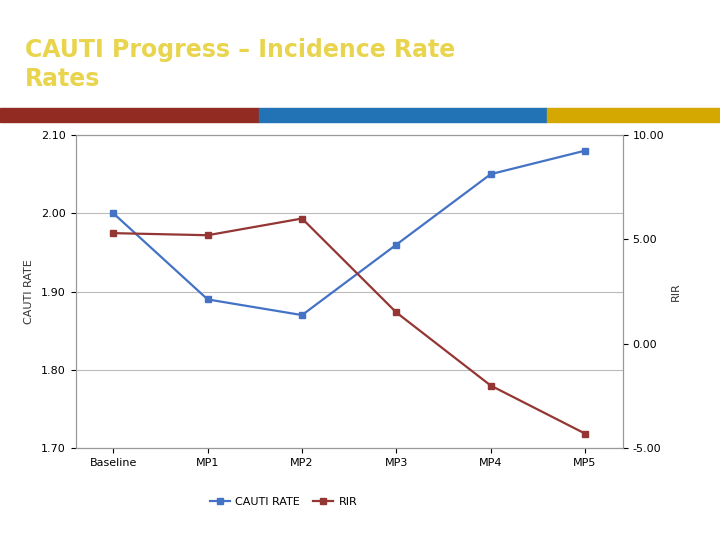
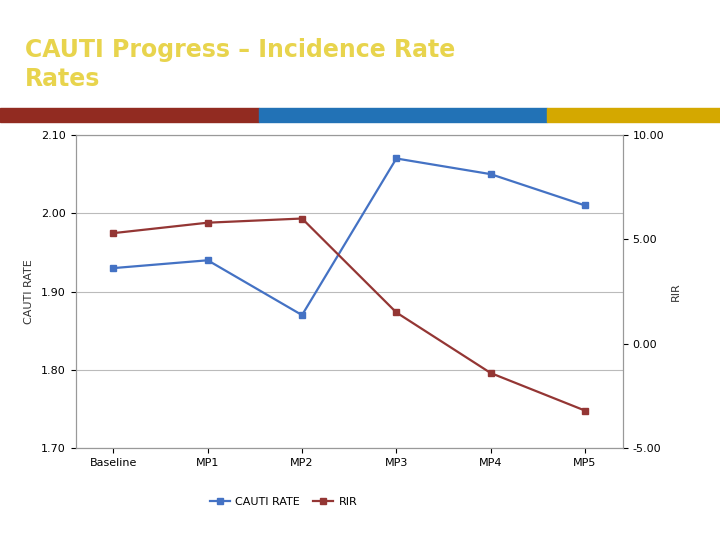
CAUTI RATE/Baseline: 2.00 -> 1.93
CAUTI RATE/MP1: 1.89 -> 1.94
RIR/MP1: 5.2 -> 5.8
CAUTI RATE/MP3: 1.96 -> 2.07
RIR/MP4: -2.0 -> -1.4
CAUTI RATE/MP5: 2.08 -> 2.01
RIR/MP5: -4.3 -> -3.2
